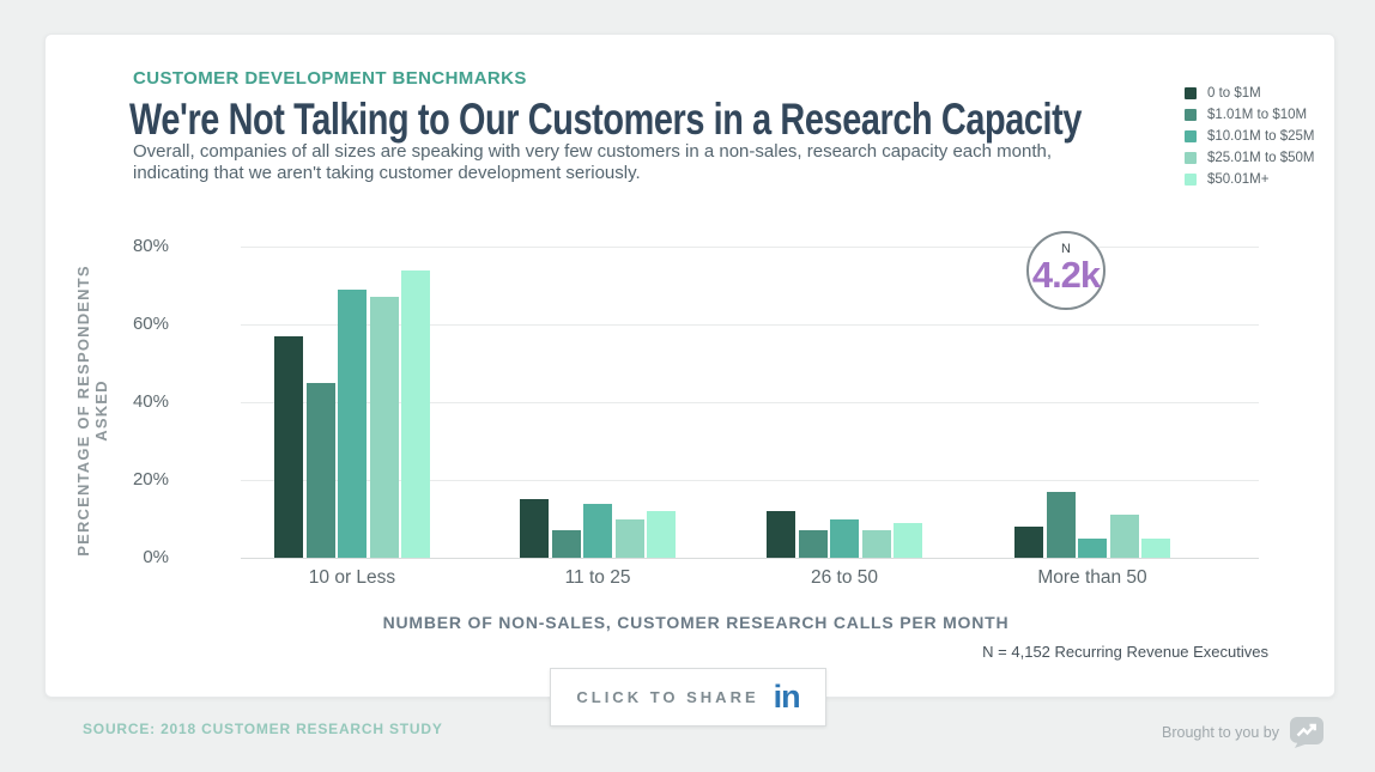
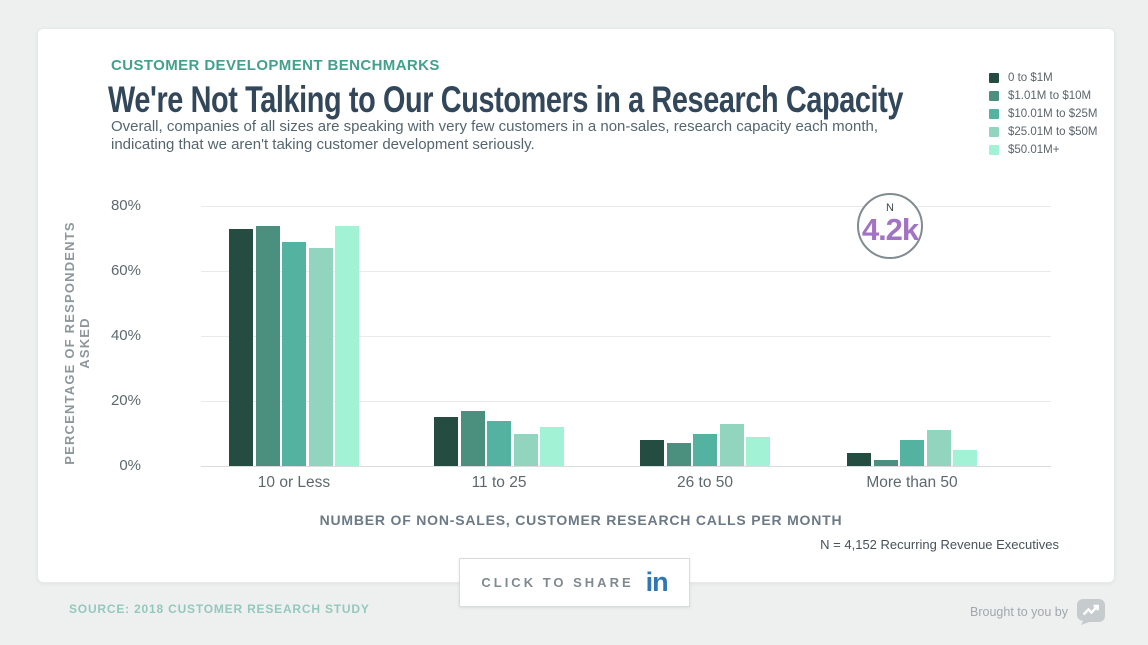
0 to $1M/10 or Less: 57% -> 73%
$1.01M to $10M/10 or Less: 45% -> 74%
$1.01M to $10M/11 to 25: 7% -> 17%
0 to $1M/26 to 50: 12% -> 8%
$25.01M to $50M/26 to 50: 7% -> 13%
0 to $1M/More than 50: 8% -> 4%
$1.01M to $10M/More than 50: 17% -> 2%
$10.01M to $25M/More than 50: 5% -> 8%
